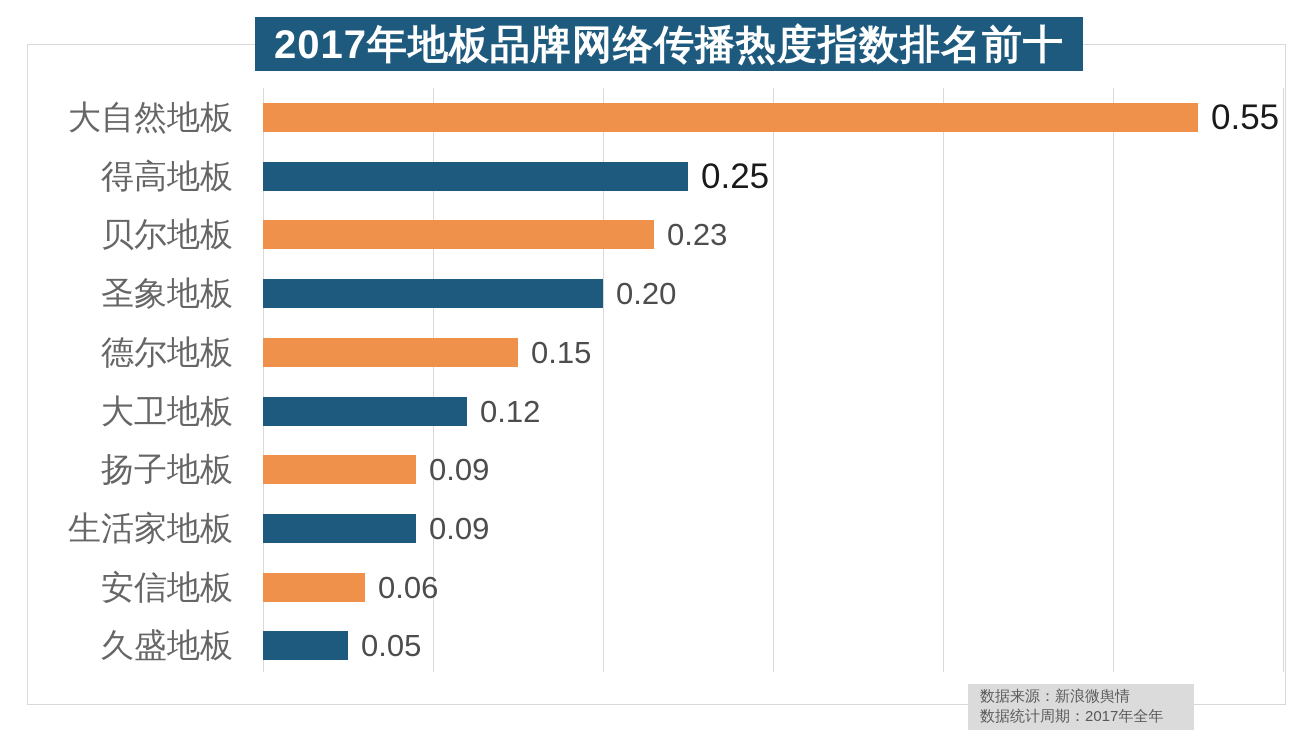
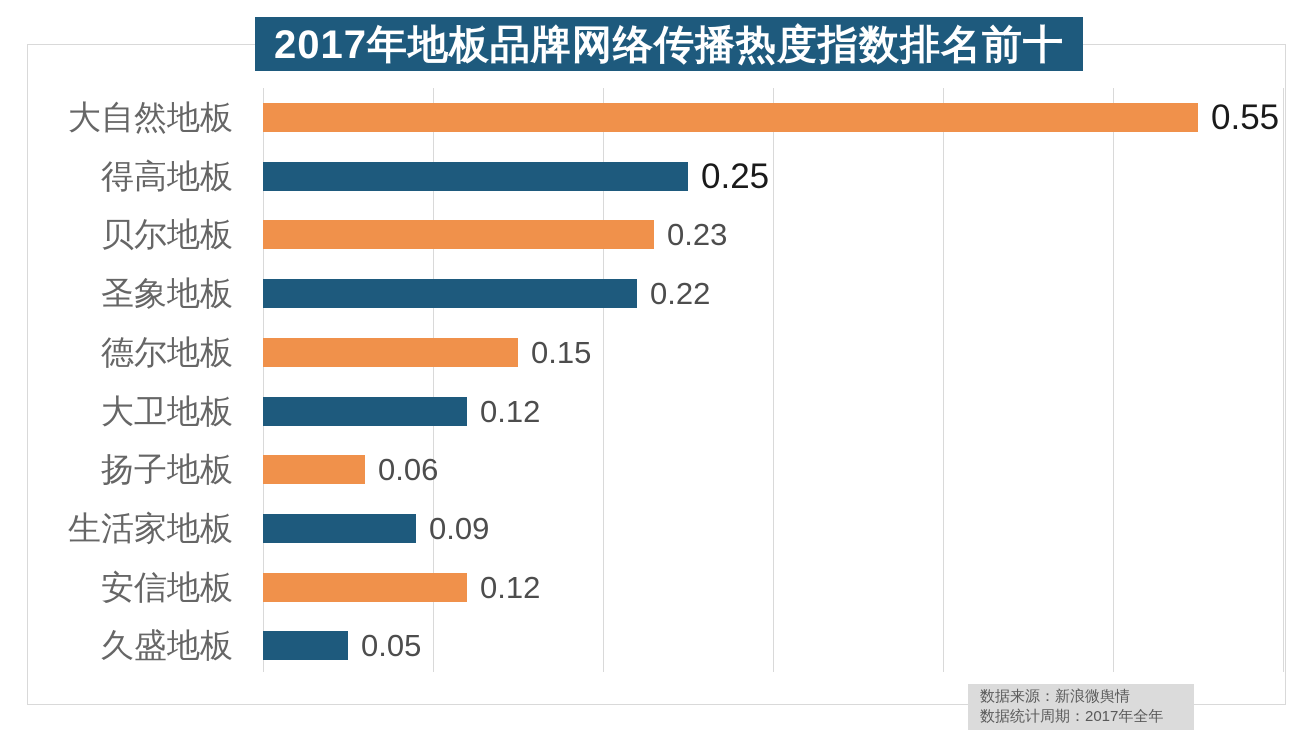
圣象地板: 0.20 -> 0.22
扬子地板: 0.09 -> 0.06
安信地板: 0.06 -> 0.12
